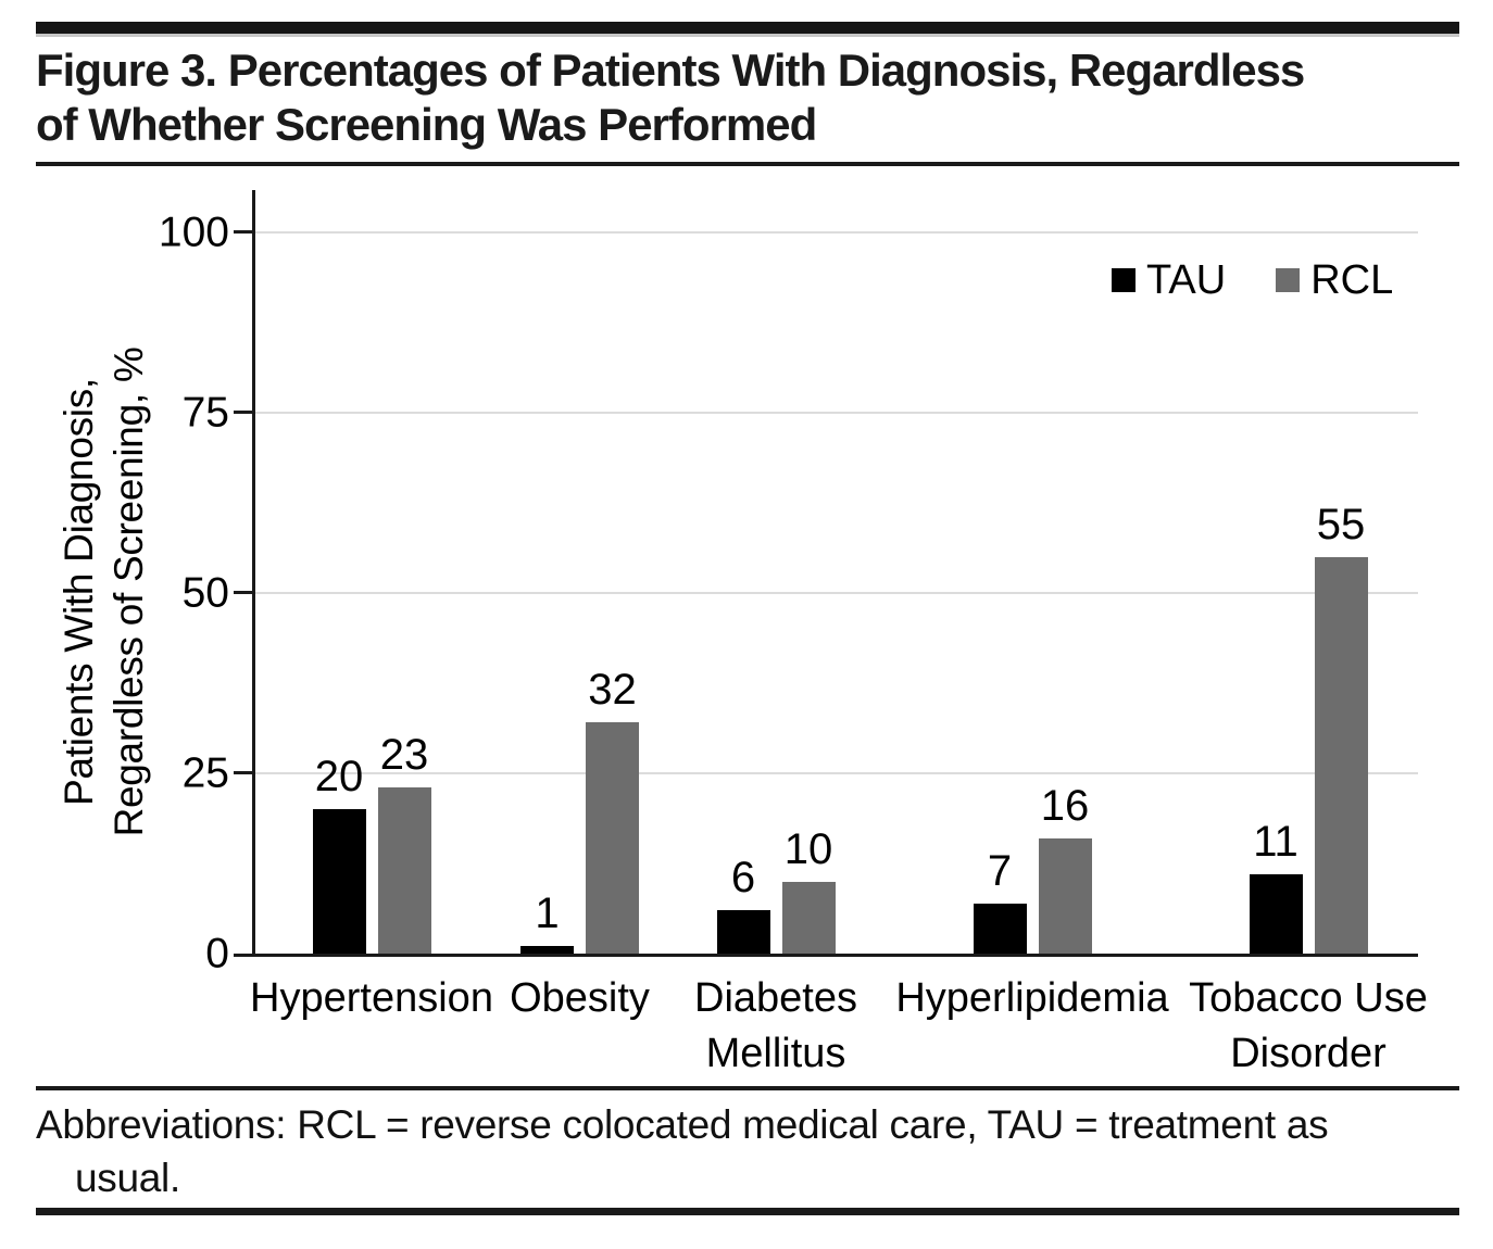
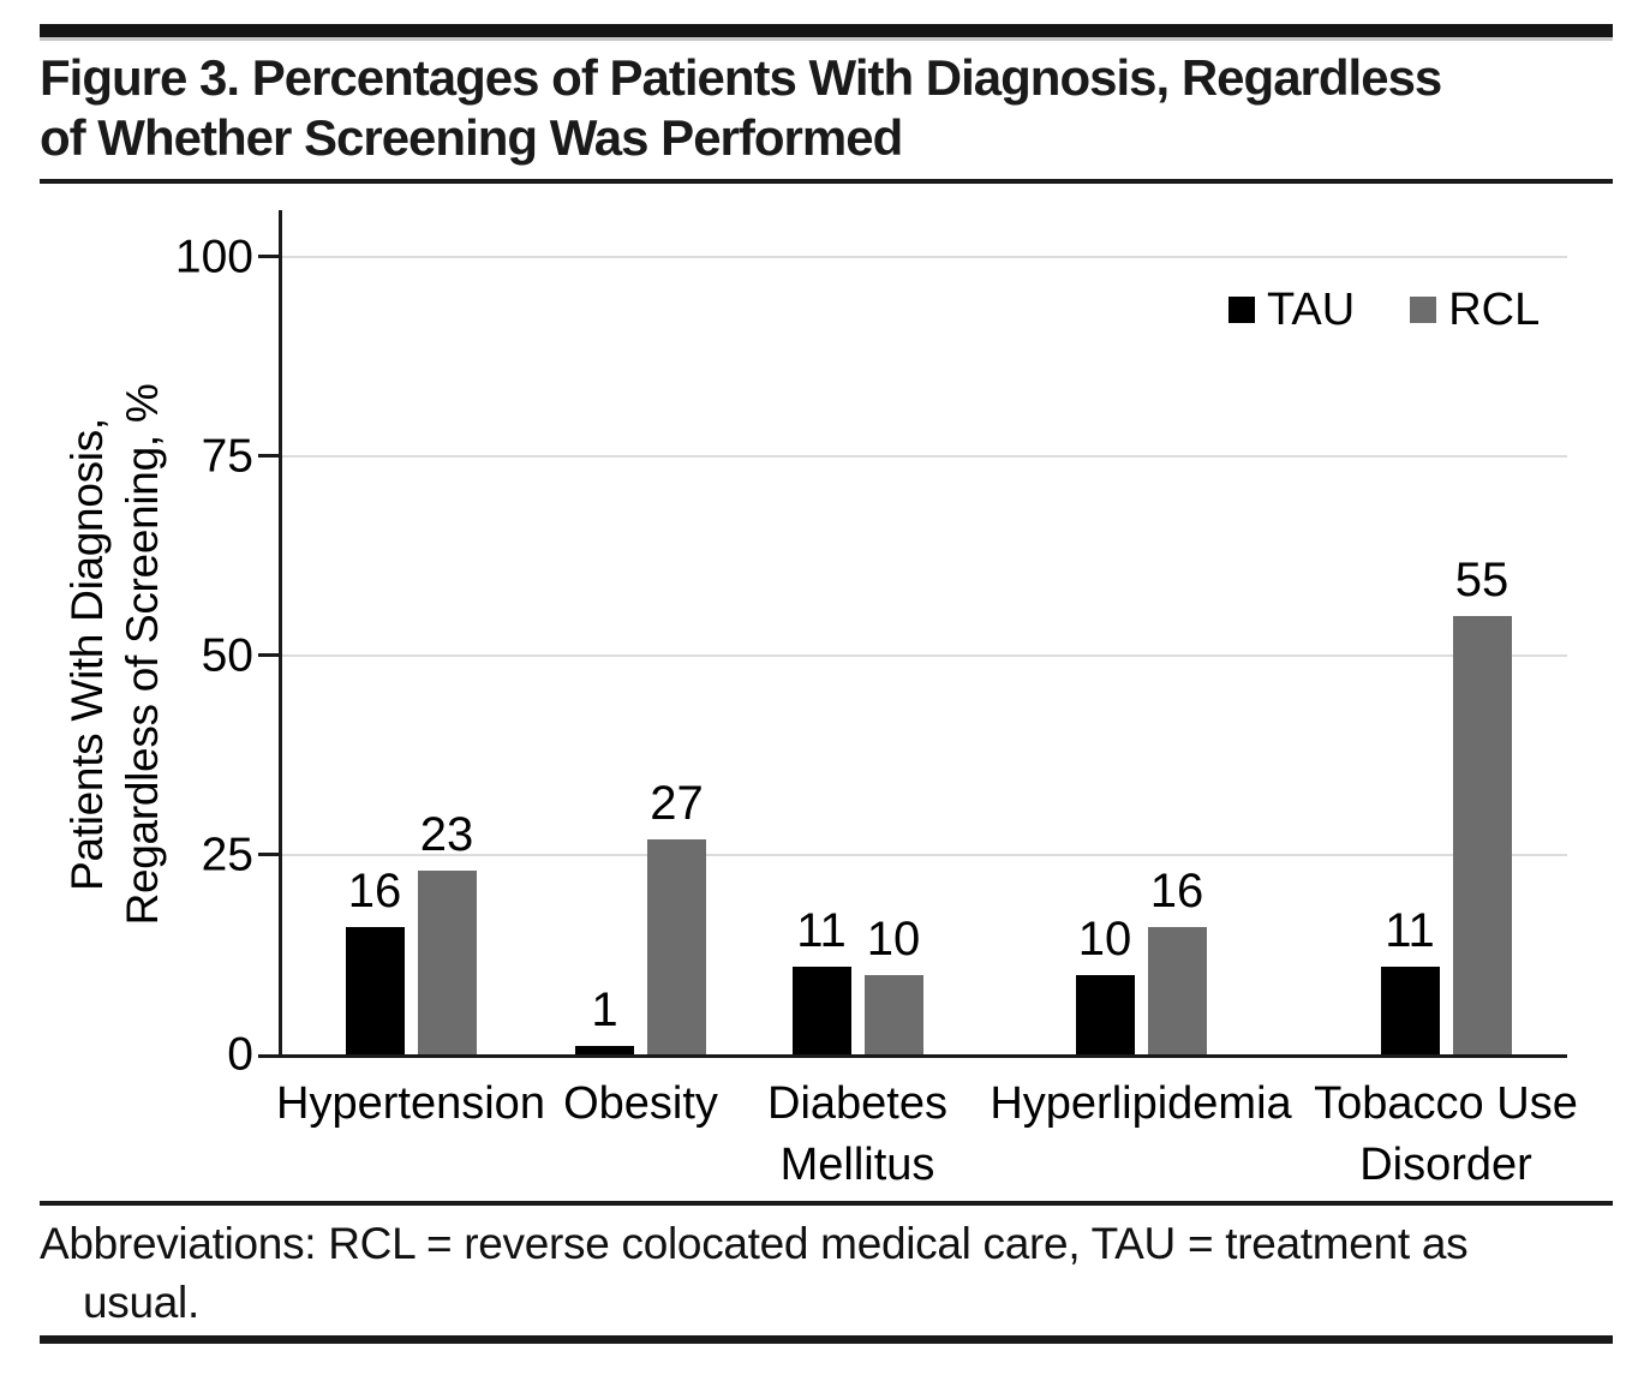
TAU/Hypertension: 20 -> 16
RCL/Obesity: 32 -> 27
TAU/Diabetes Mellitus: 6 -> 11
TAU/Hyperlipidemia: 7 -> 10
